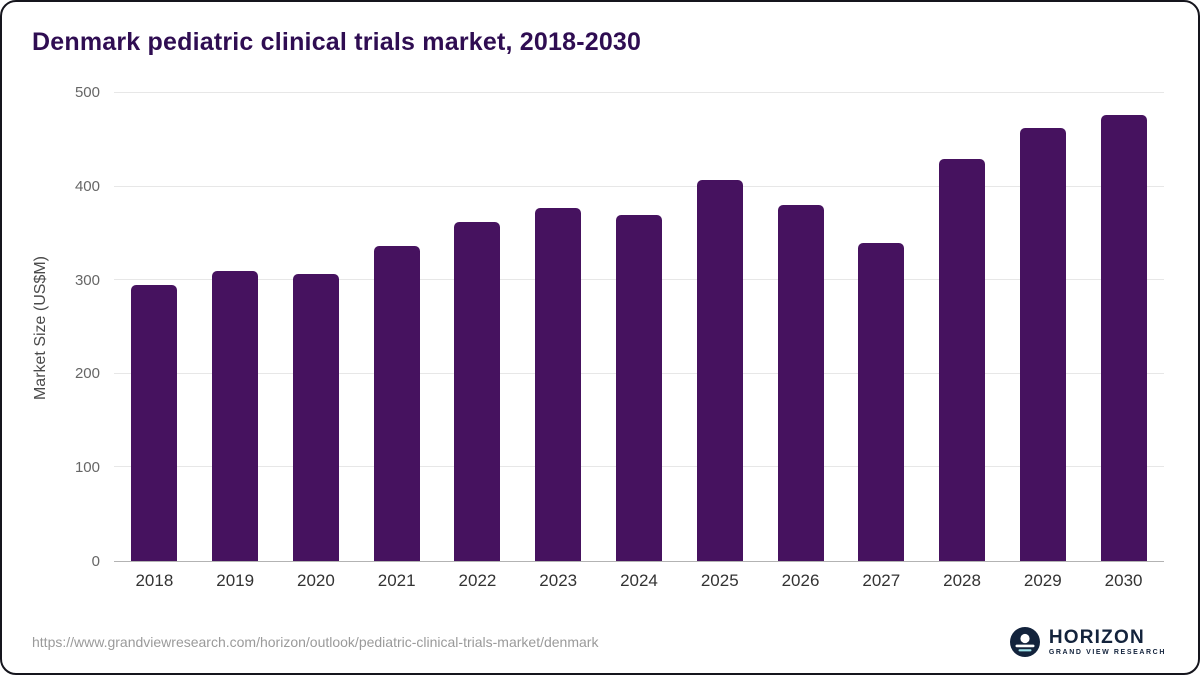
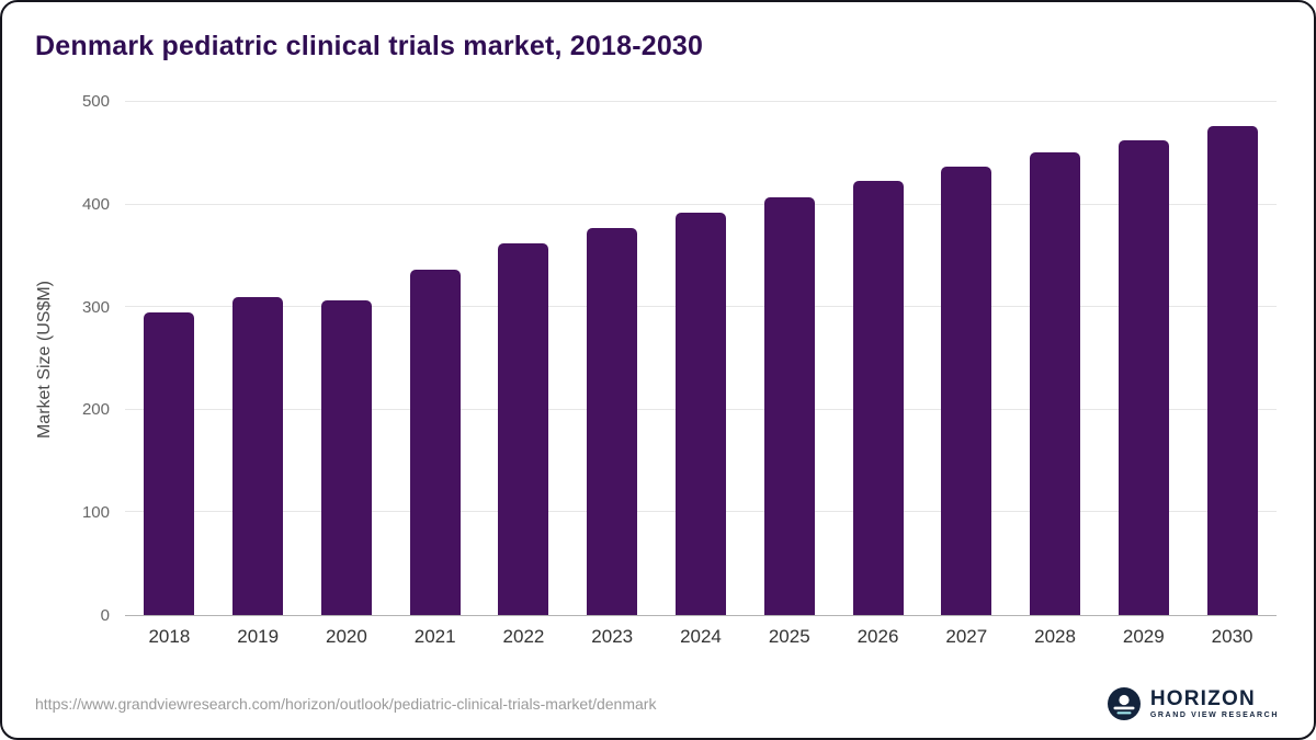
2024: 370 -> 390
2026: 380 -> 420
2027: 340 -> 440
2028: 430 -> 450
